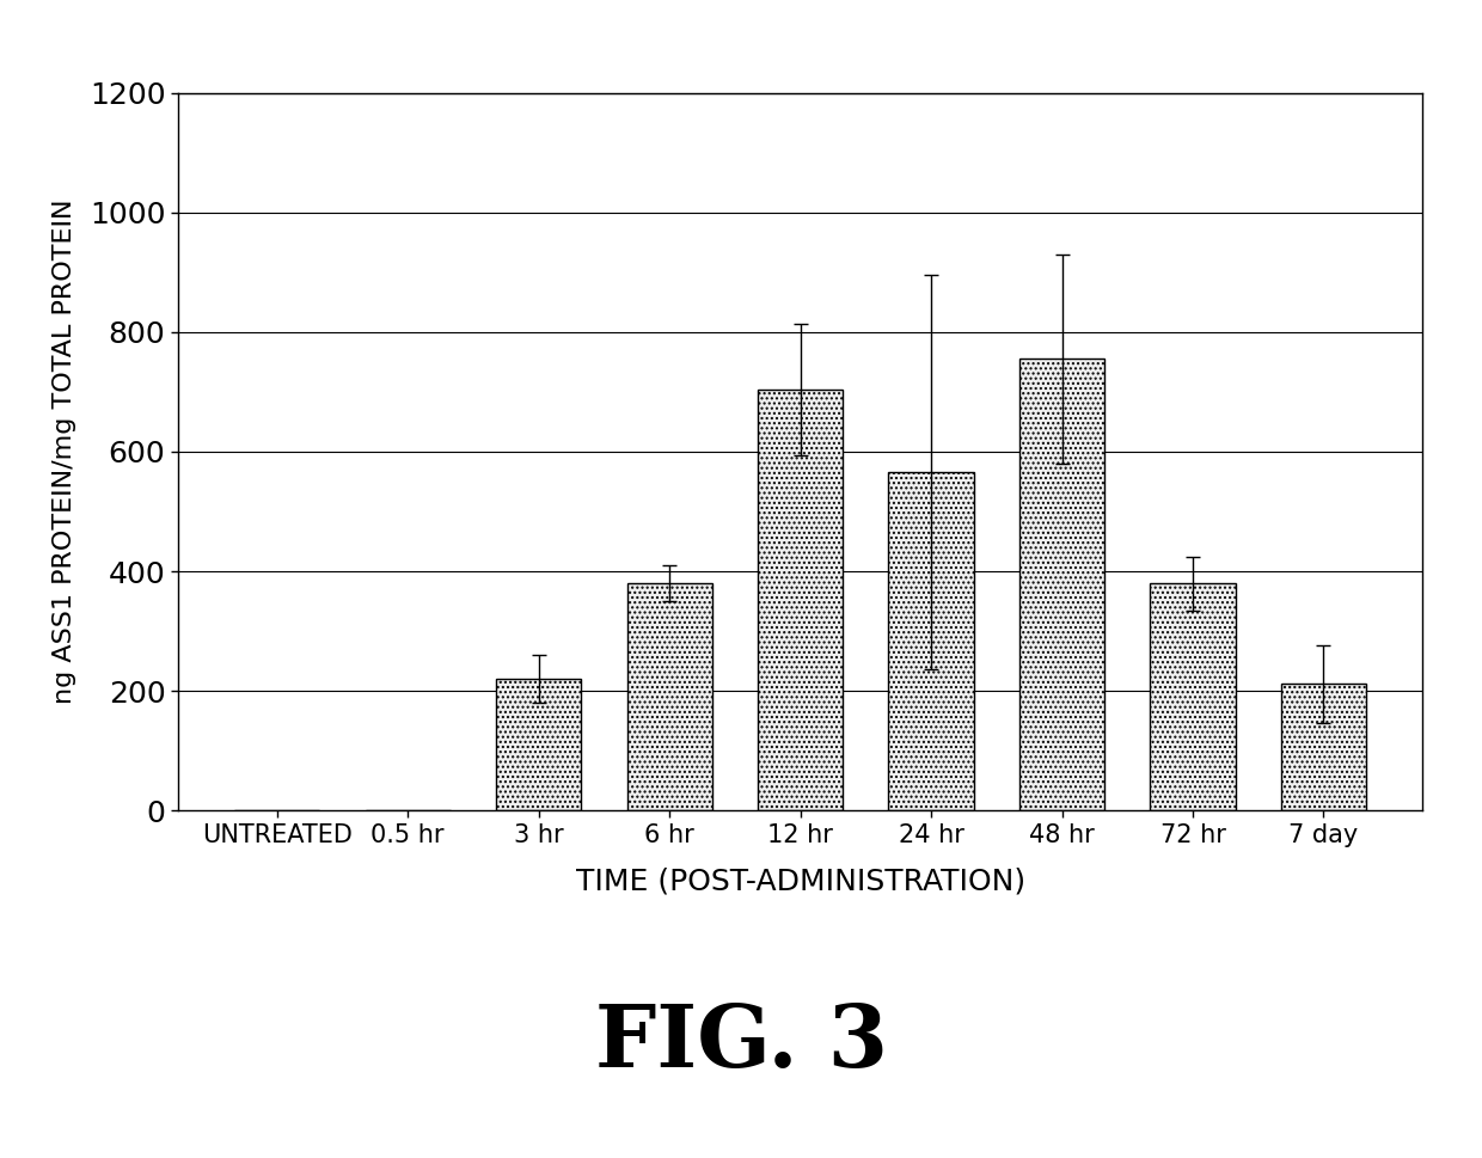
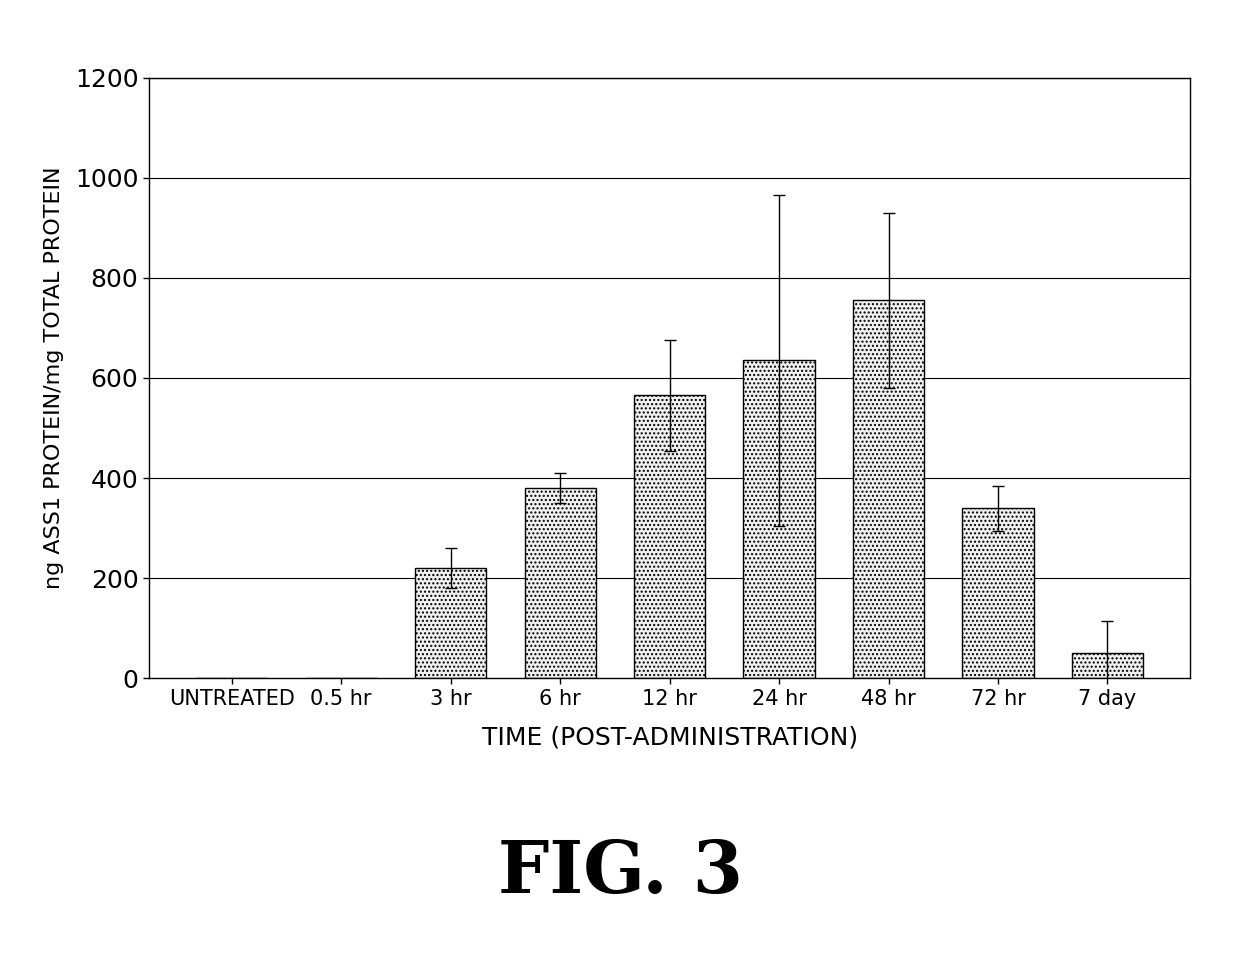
12 hr: 704 -> 565
24 hr: 566 -> 635
72 hr: 380 -> 340
7 day: 212 -> 50
